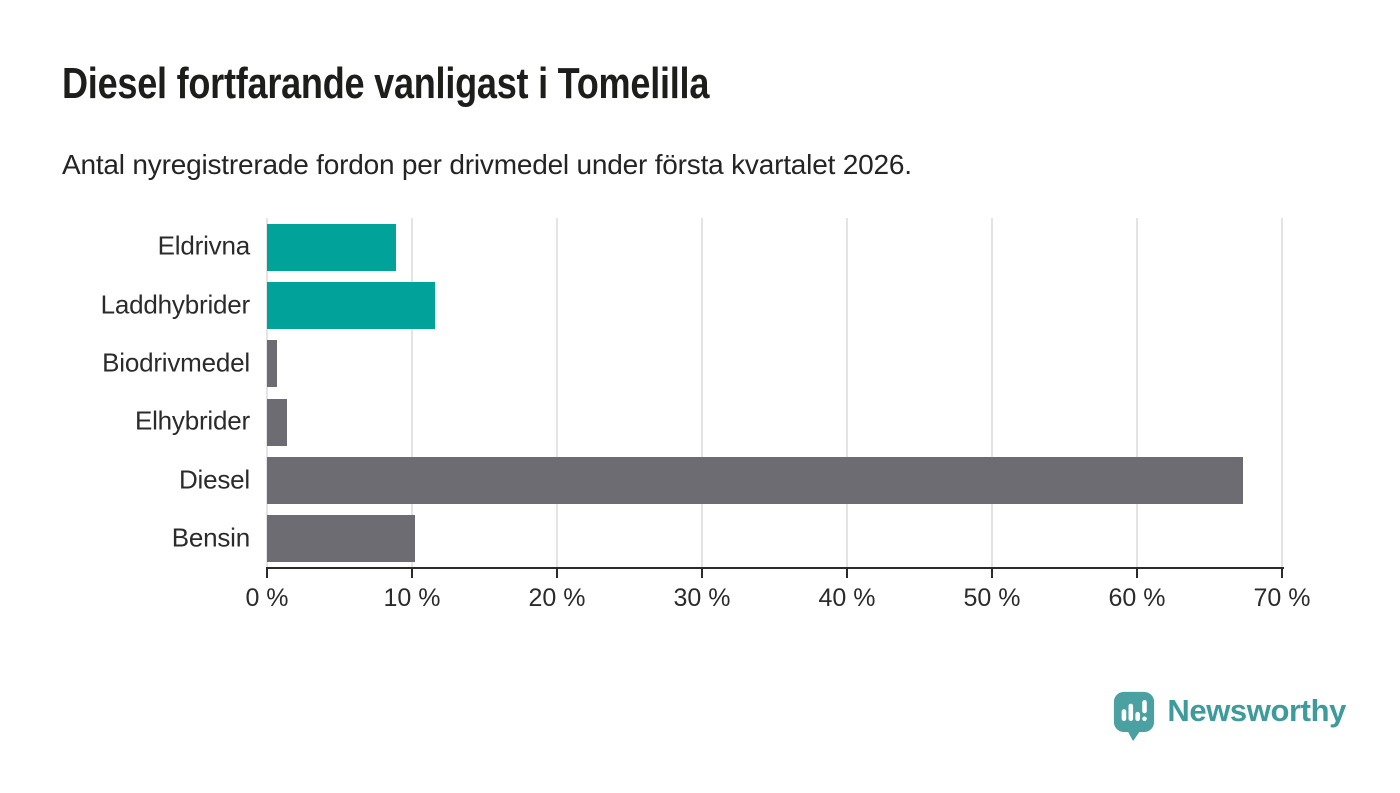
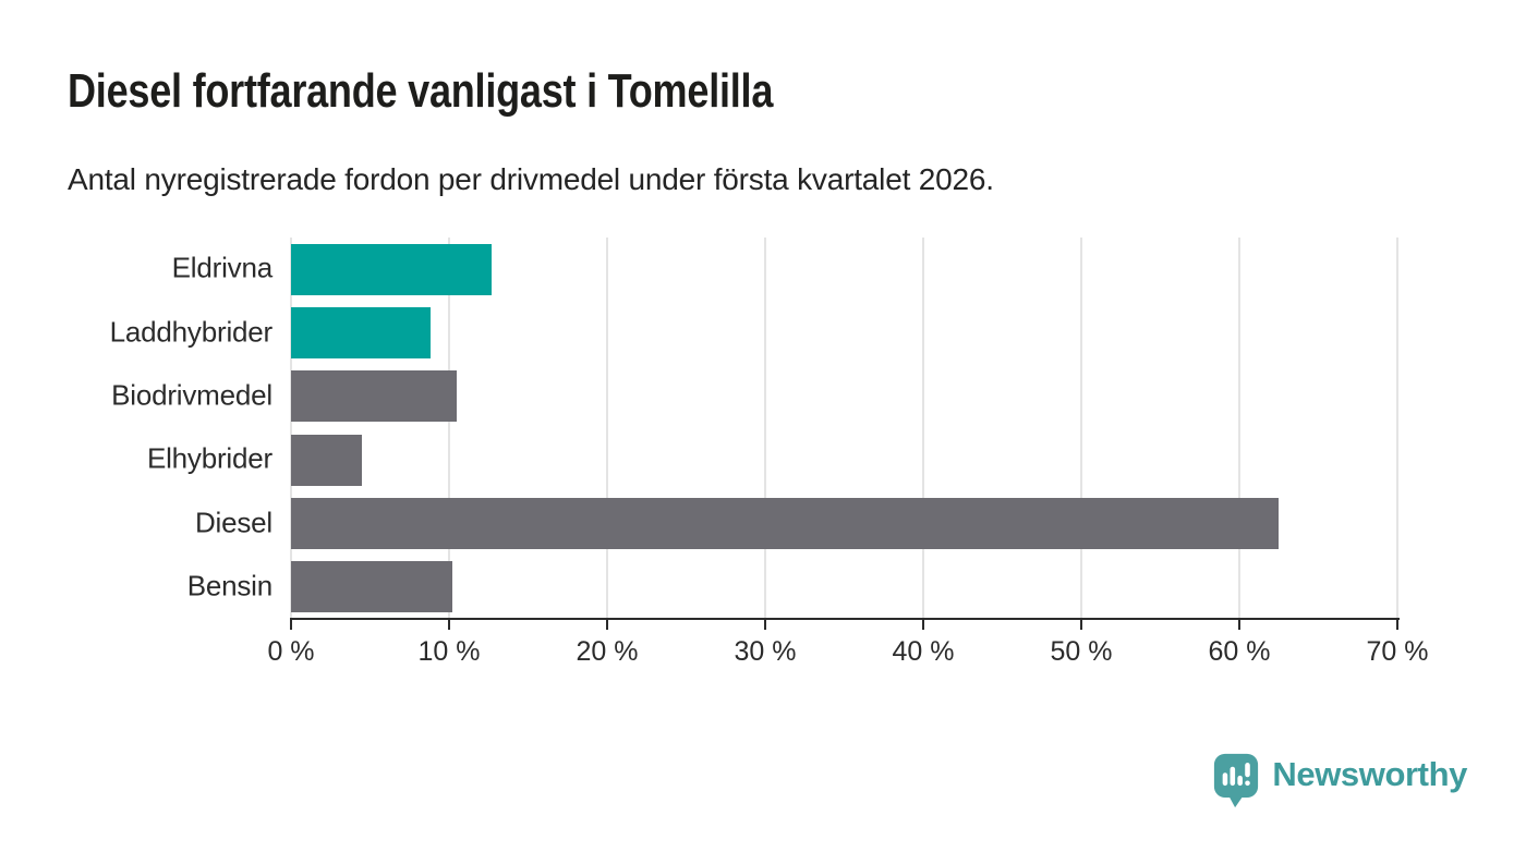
Eldrivna: 8.9% -> 12.7%
Laddhybrider: 11.6% -> 8.8%
Biodrivmedel: 0.7% -> 10.5%
Elhybrider: 1.4% -> 4.5%
Diesel: 67.3% -> 62.5%
